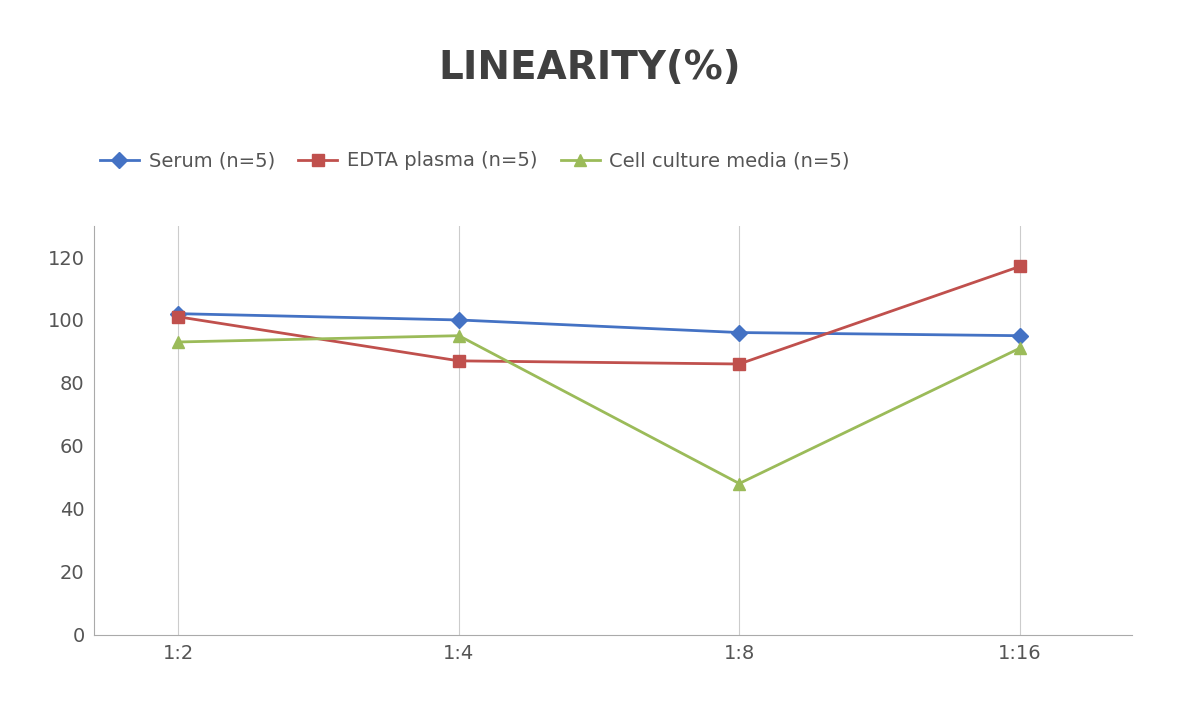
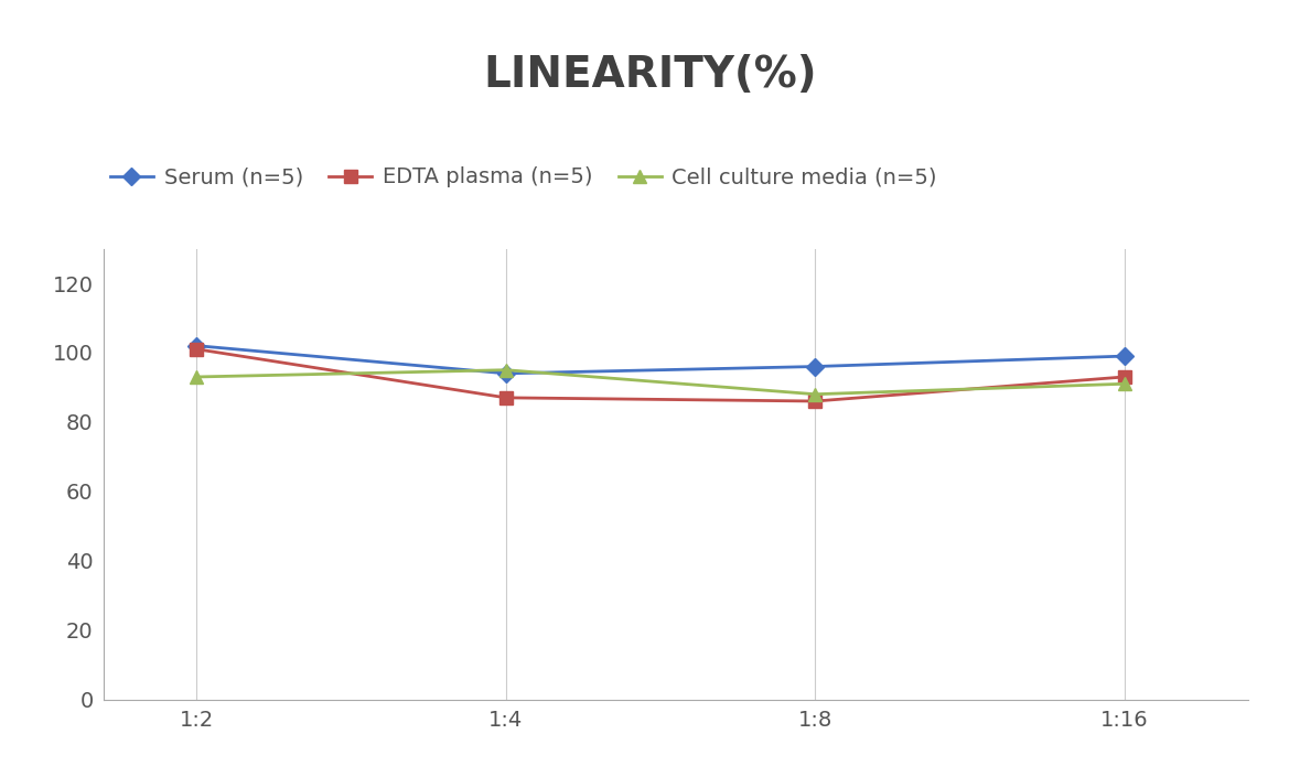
Serum (n=5)/1:4: 100 -> 94
Cell culture media (n=5)/1:8: 48 -> 88
Serum (n=5)/1:16: 95 -> 99
EDTA plasma (n=5)/1:16: 117 -> 93
